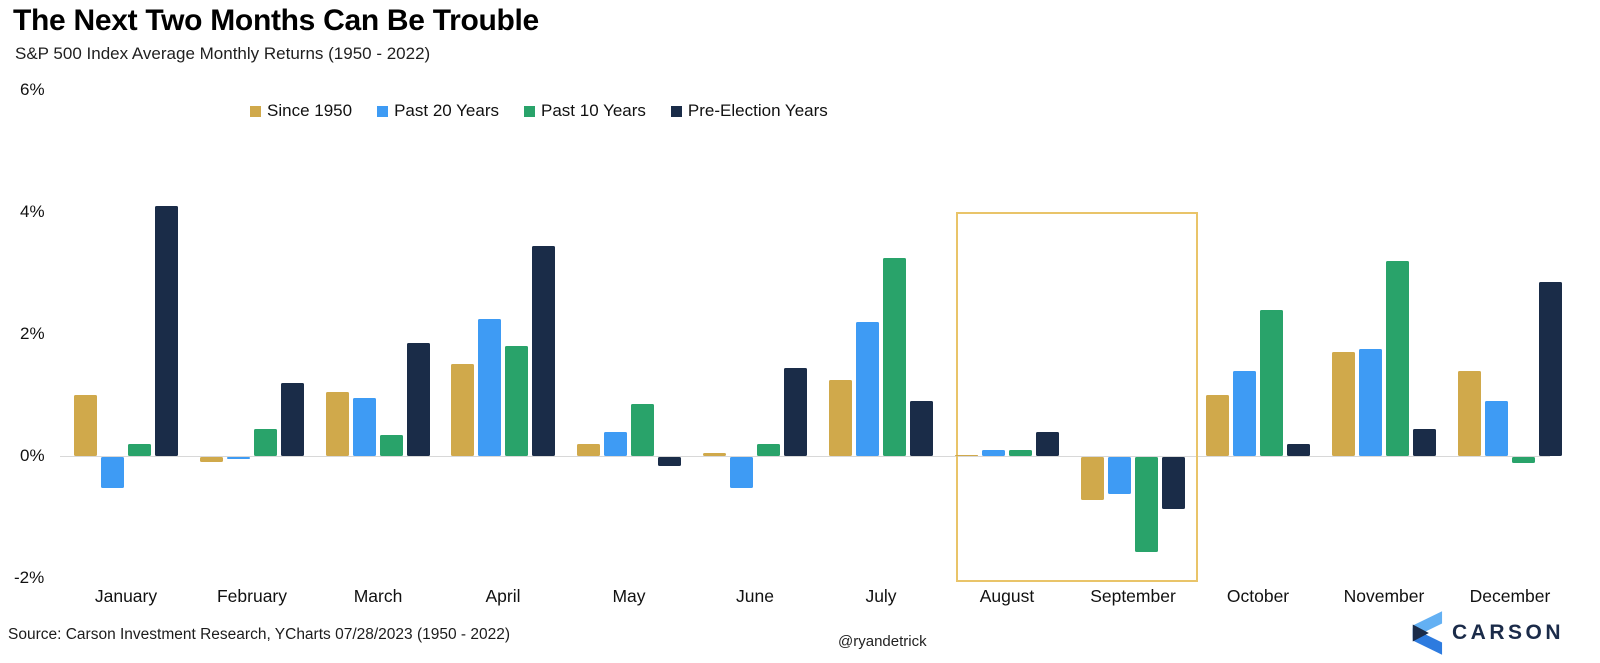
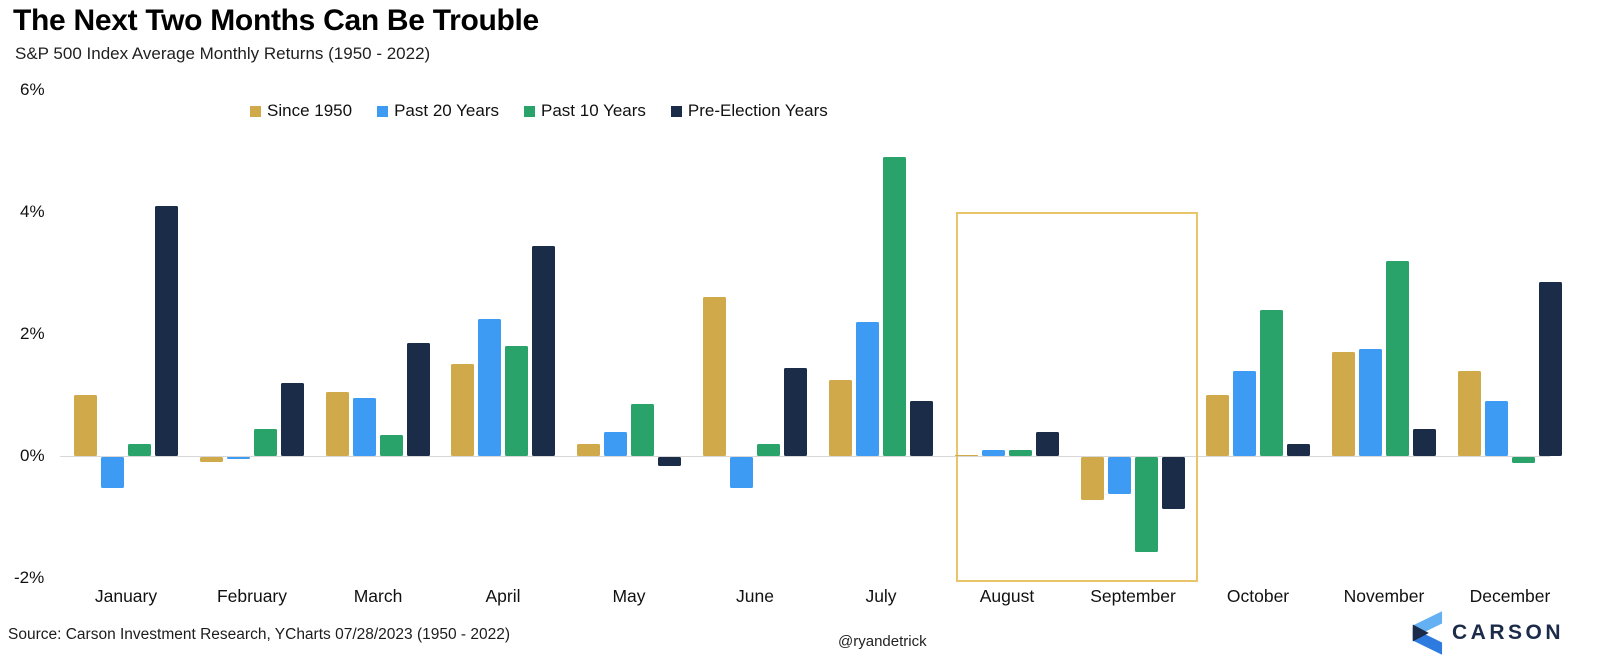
Since 1950/June: 0.1% -> 2.6%
Past 10 Years/July: 3.2% -> 4.9%
